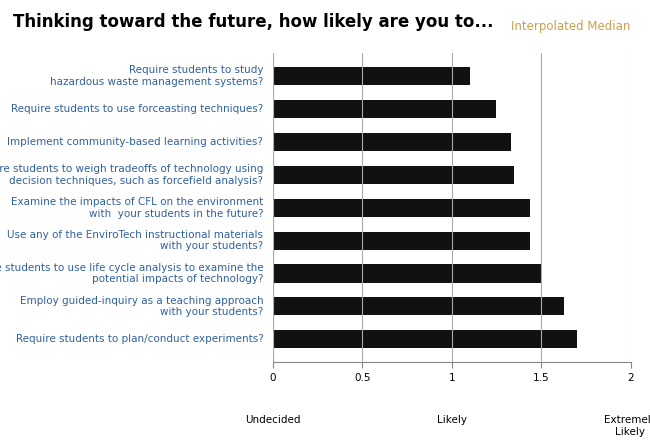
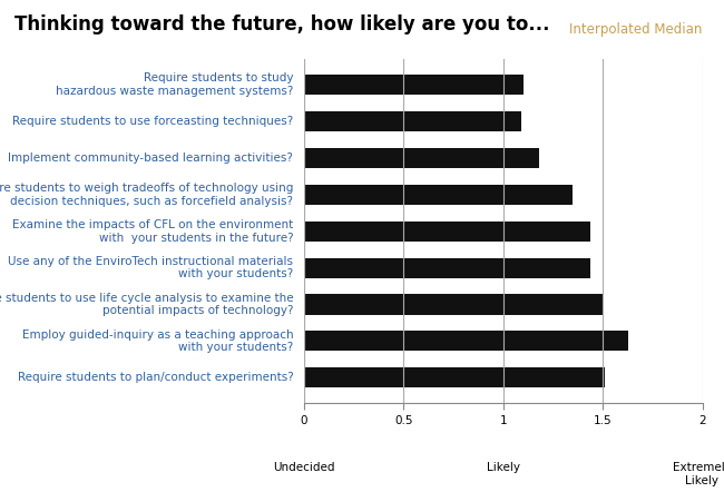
Require students to use forceasting techniques?: 1.25 -> 1.09
Implement community-based learning activities?: 1.33 -> 1.18
Require students to plan/conduct experiments?: 1.70 -> 1.51
